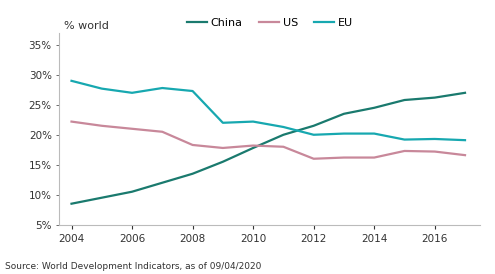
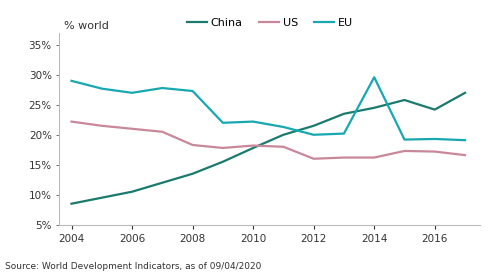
EU/2014: 20.2% -> 29.6%
China/2016: 26.2% -> 24.2%
